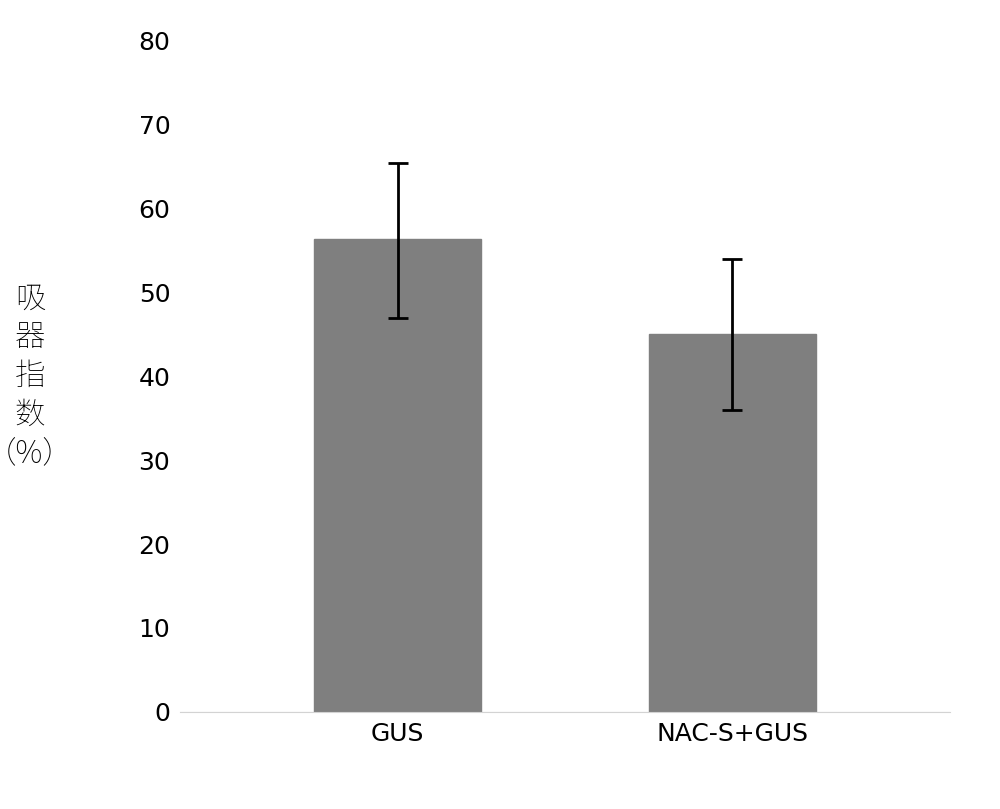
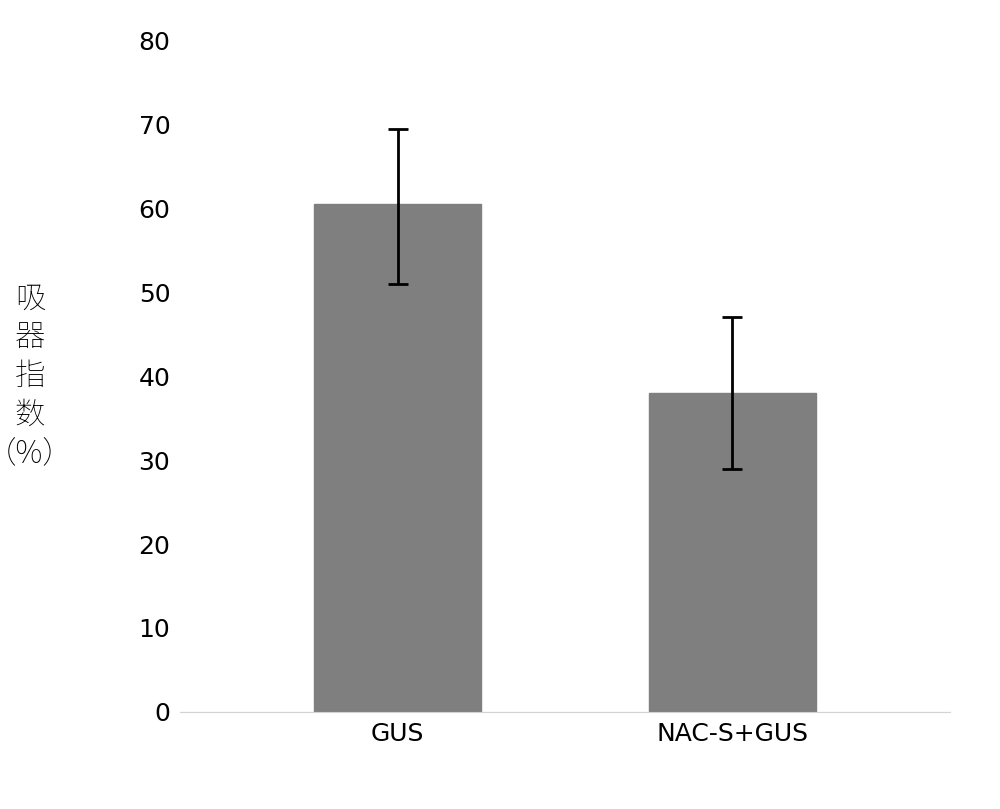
GUS: 56.4 -> 60.5
NAC-S+GUS: 45.0 -> 38.0
